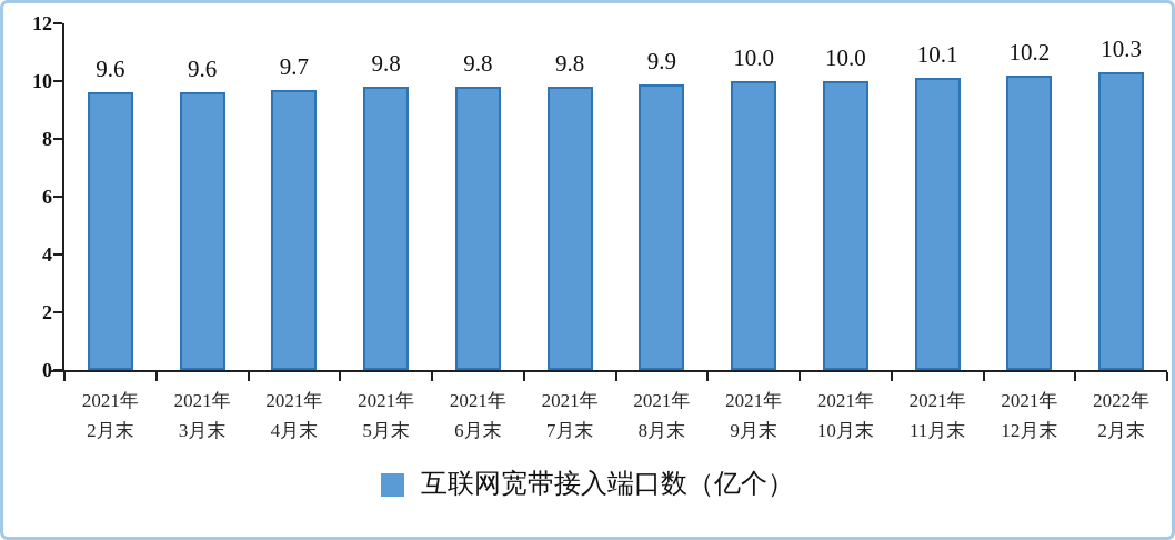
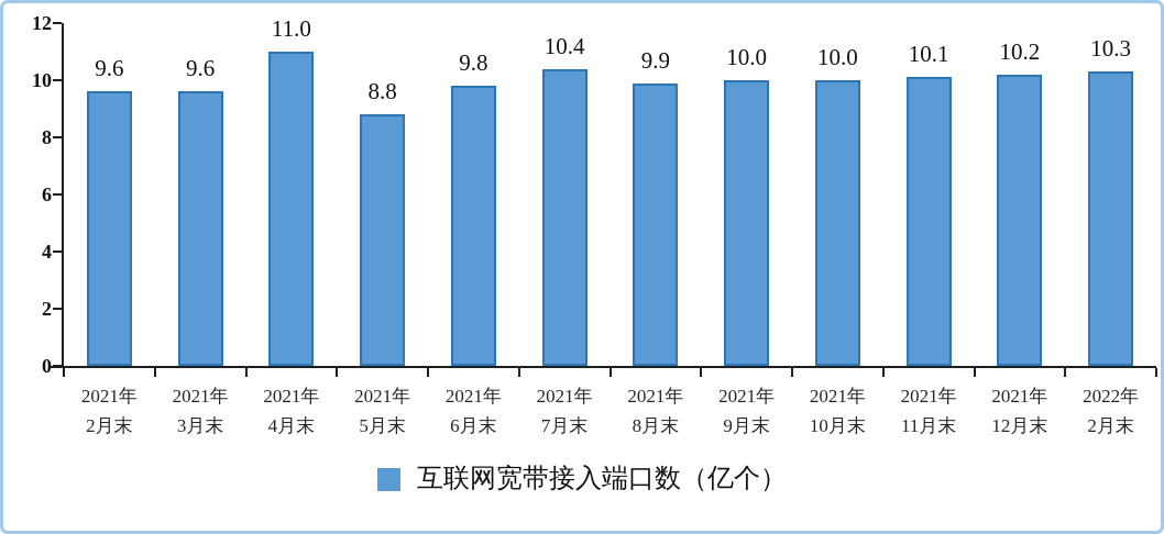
2021年 4月末: 9.7 -> 11.0
2021年 5月末: 9.8 -> 8.8
2021年 7月末: 9.8 -> 10.4
